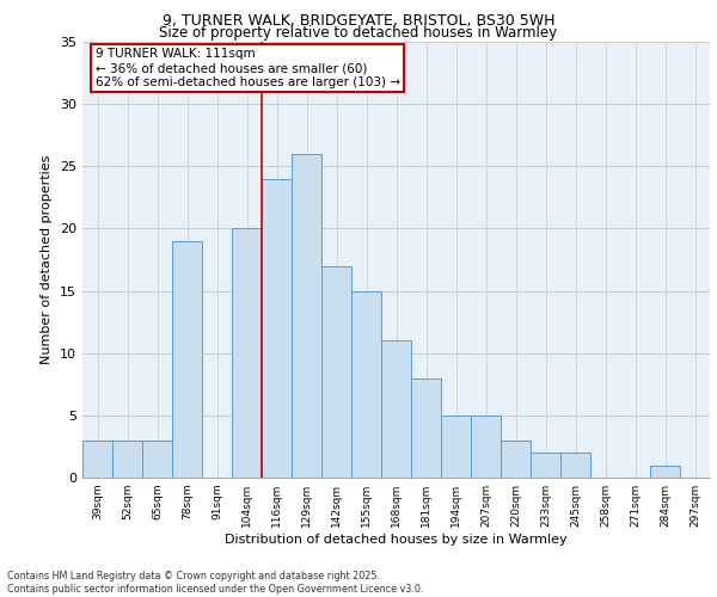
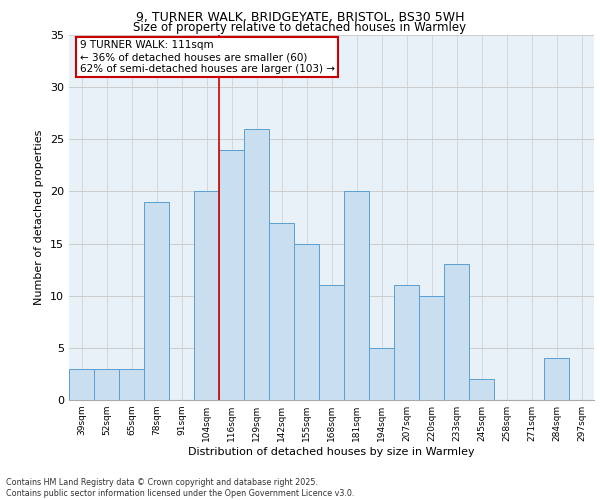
181sqm: 8 -> 20
207sqm: 5 -> 11
220sqm: 3 -> 10
233sqm: 2 -> 13
284sqm: 1 -> 4
